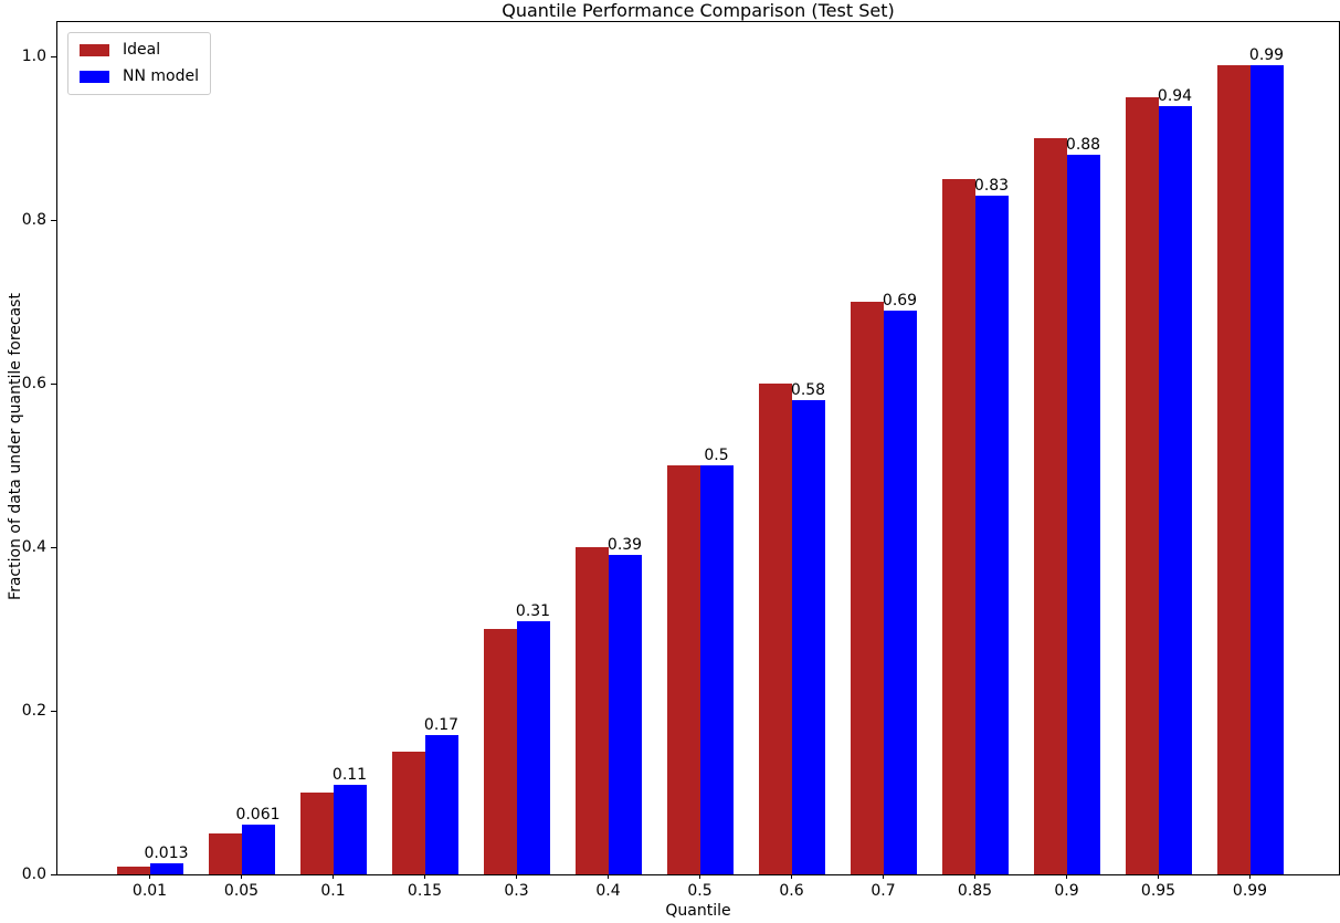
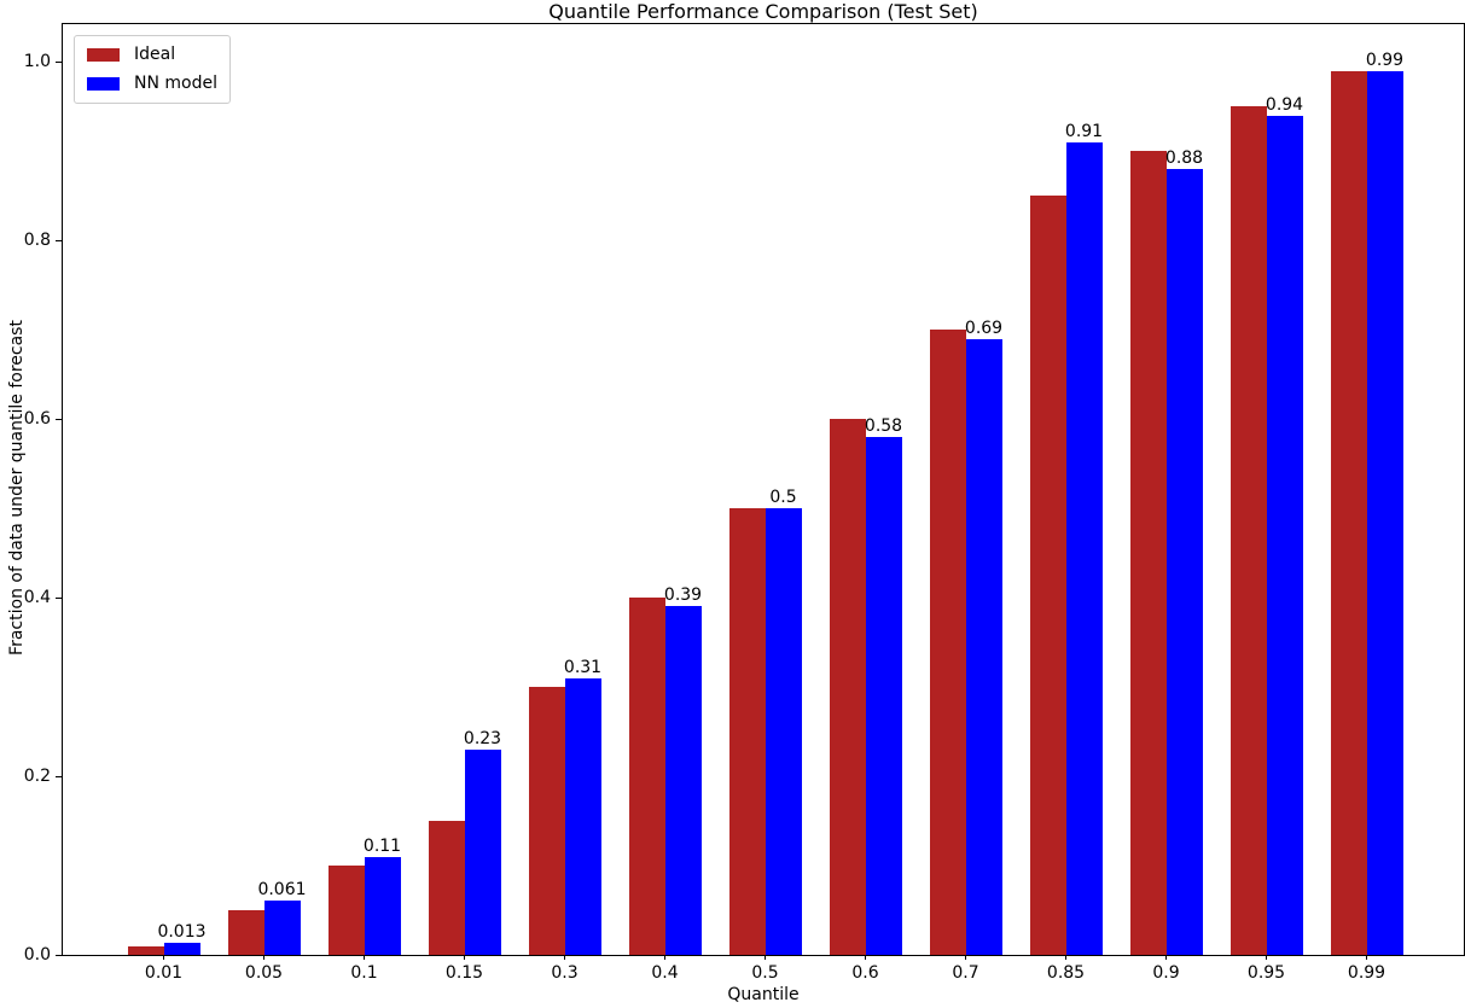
NN model/0.15: 0.17 -> 0.23
NN model/0.85: 0.83 -> 0.91
